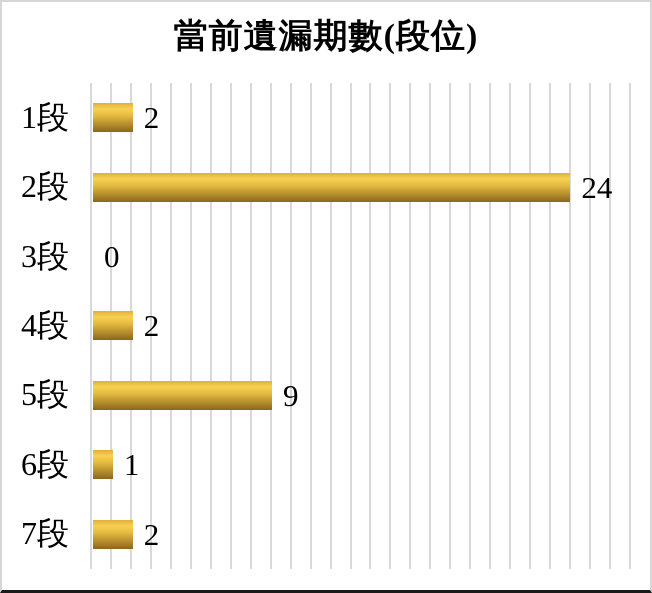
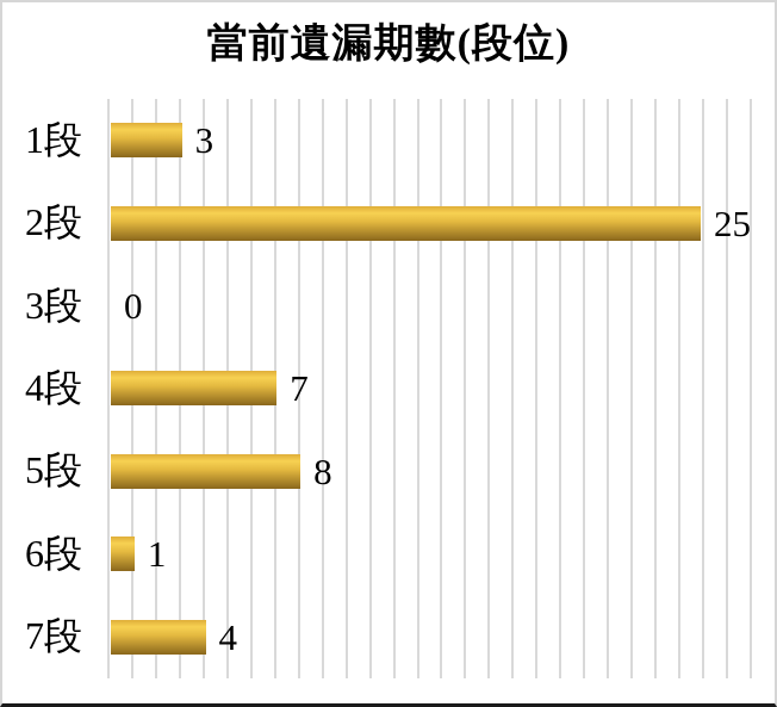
1段: 2 -> 3
2段: 24 -> 25
4段: 2 -> 7
5段: 9 -> 8
7段: 2 -> 4
